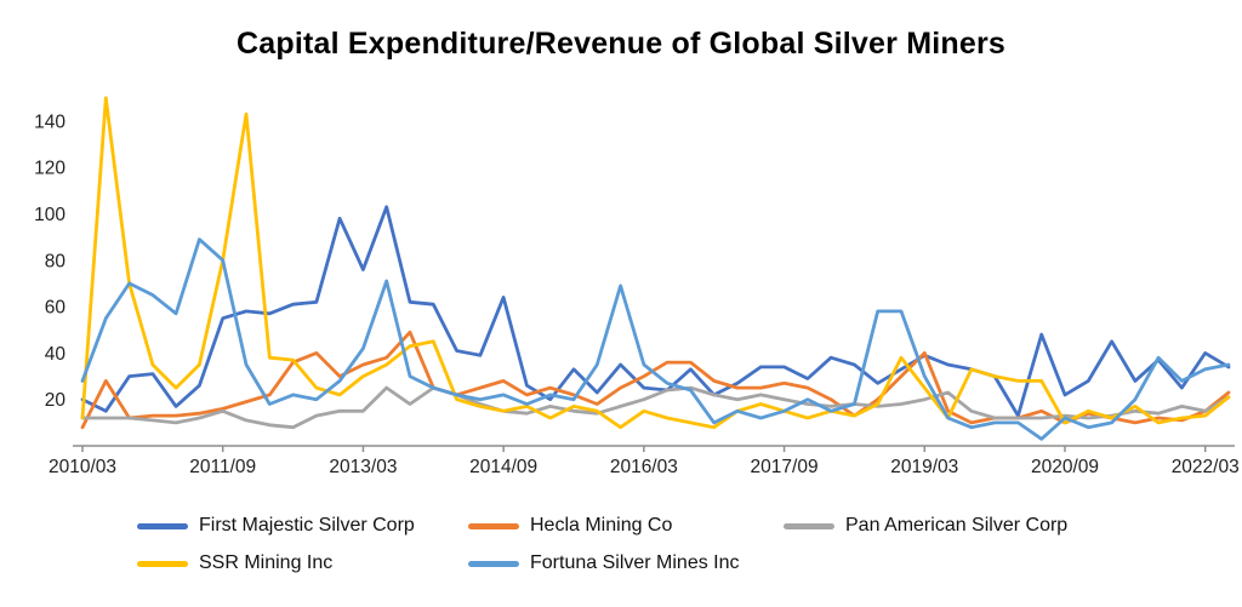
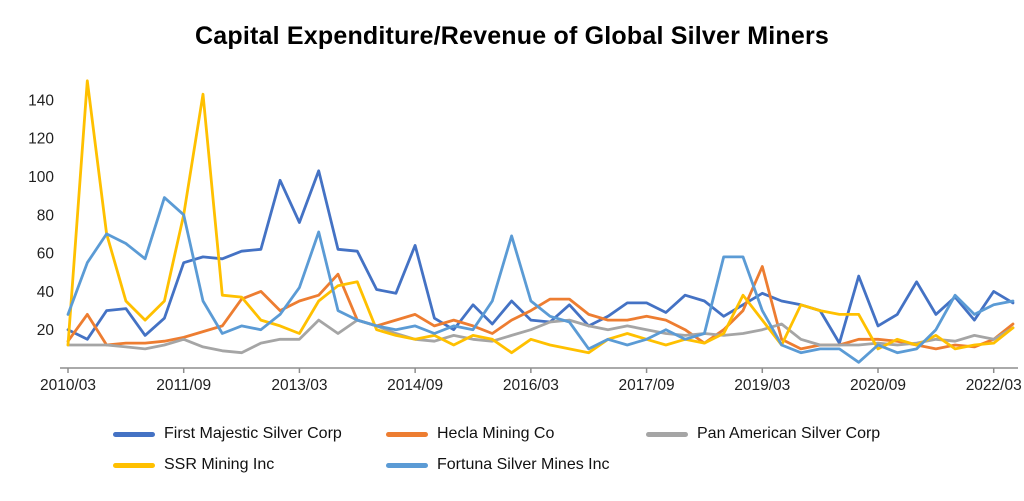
Hecla Mining Co/2010/03: 8 -> 14
SSR Mining Inc/2013/03: 30 -> 18
Hecla Mining Co/2019/03: 40 -> 53
Hecla Mining Co/2020/09: 10 -> 15
